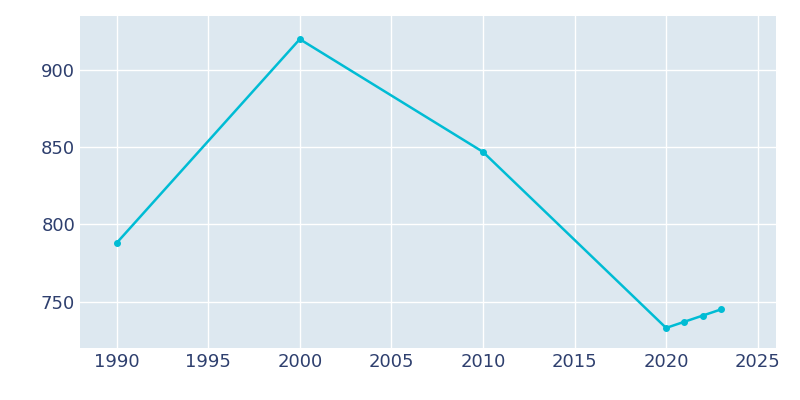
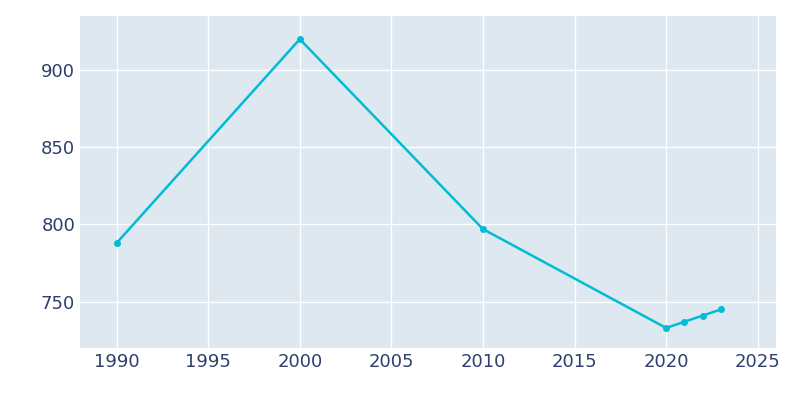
2010: 847 -> 797
